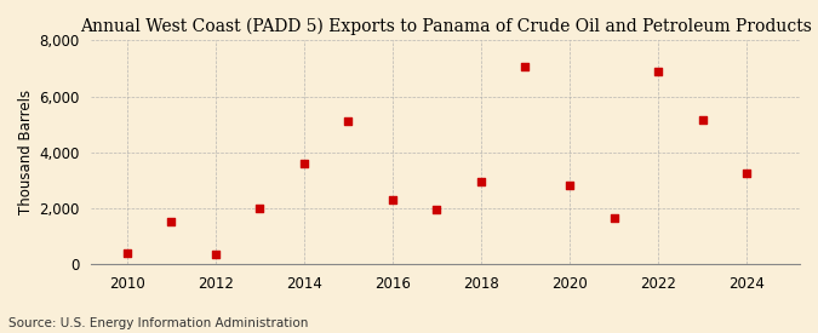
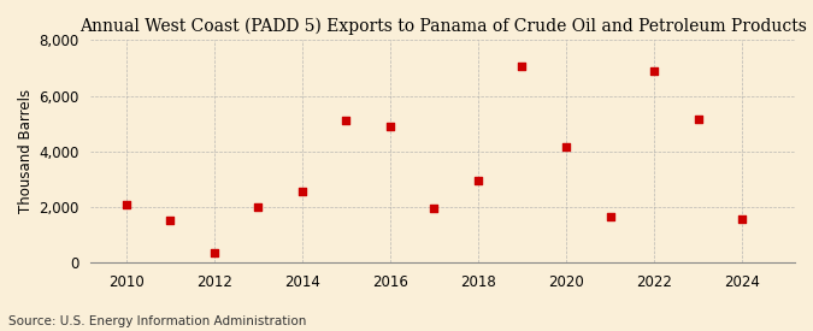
2010: 400 -> 2,100
2014: 3,600 -> 2,550
2016: 2,300 -> 4,900
2020: 2,800 -> 4,150
2024: 3,250 -> 1,550
